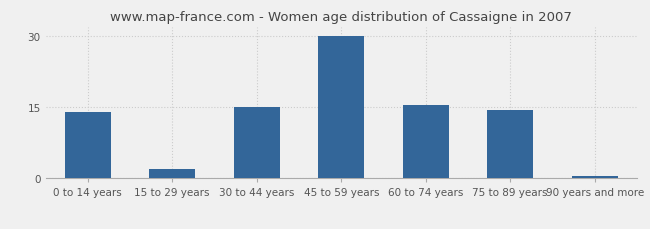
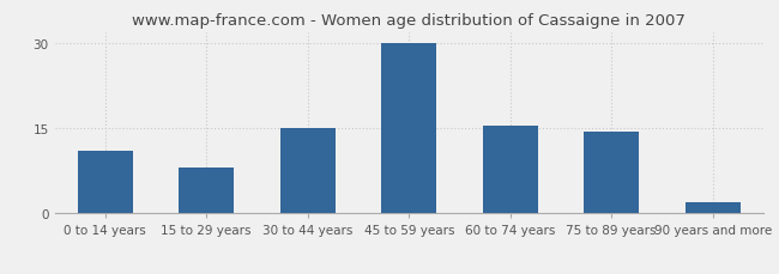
0 to 14 years: 14.0 -> 11.0
15 to 29 years: 2.0 -> 8.0
90 years and more: 0.5 -> 2.0
